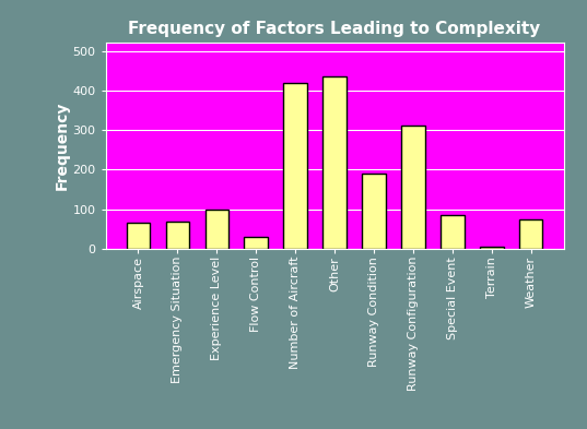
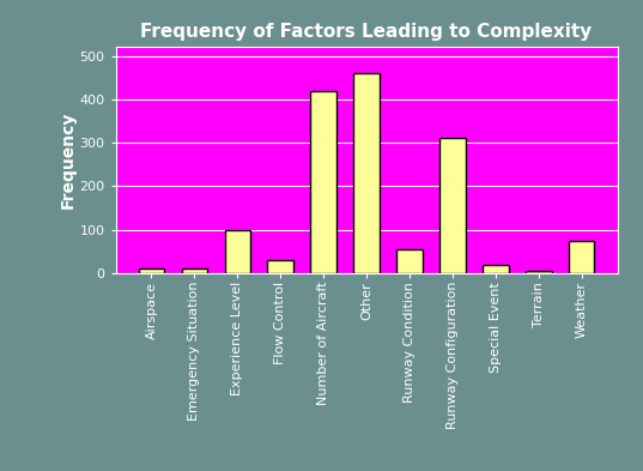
Airspace: 65 -> 10
Emergency Situation: 70 -> 10
Other: 435 -> 460
Runway Condition: 190 -> 55
Special Event: 85 -> 20
